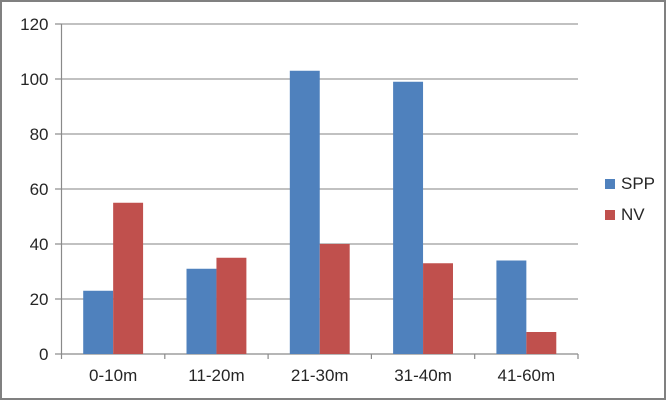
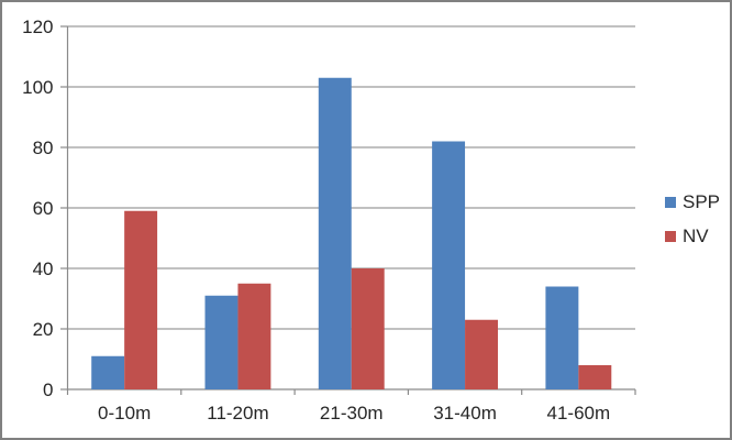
SPP/0-10m: 23 -> 11
NV/0-10m: 55 -> 59
SPP/31-40m: 99 -> 82
NV/31-40m: 33 -> 23
